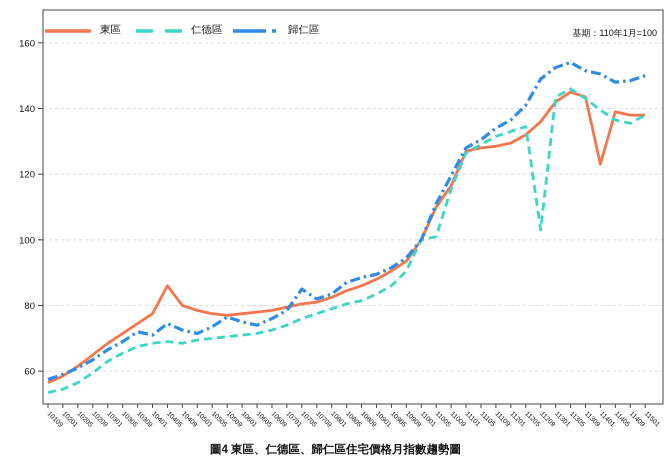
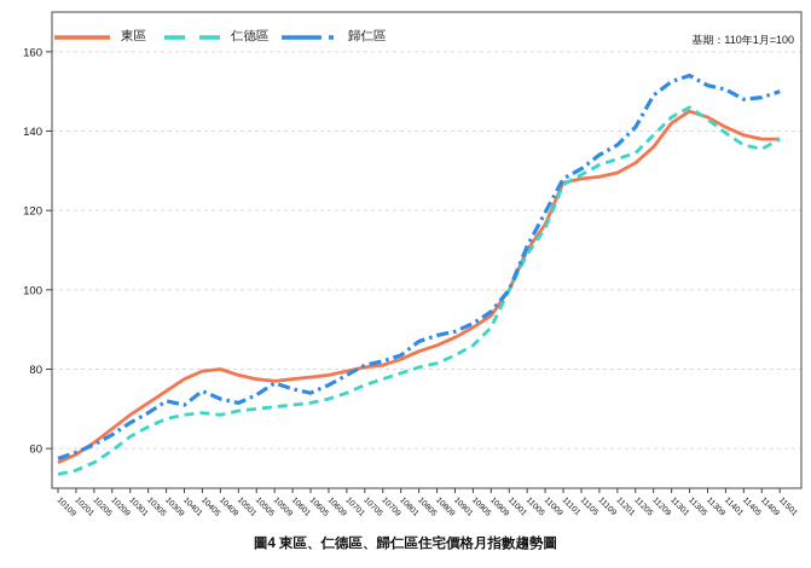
東區/10405: 86 -> 80
歸仁區/10705: 85 -> 81
仁德區/11005: 101 -> 109
仁德區/11209: 103 -> 139
東區/11401: 123 -> 141
